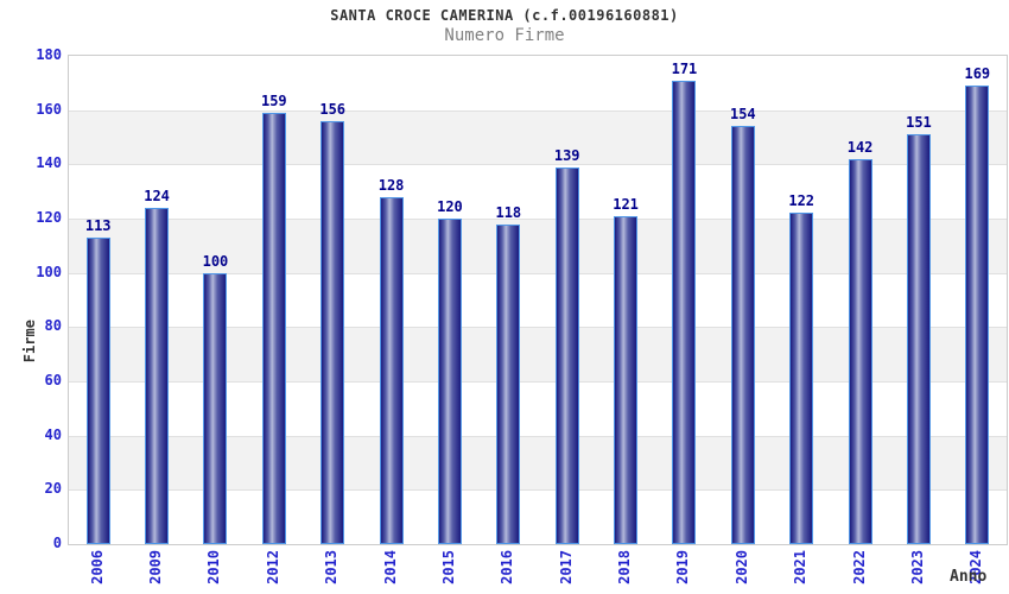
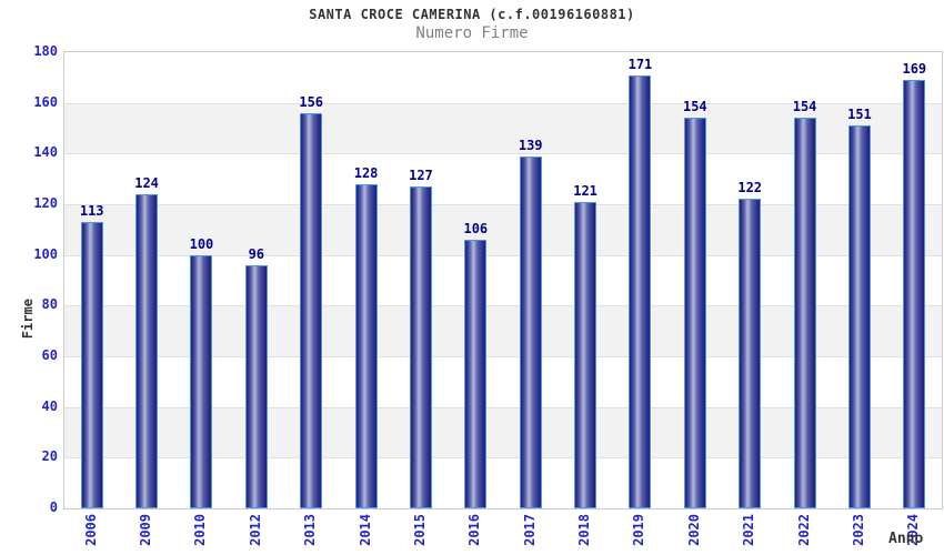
2012: 159 -> 96
2015: 120 -> 127
2016: 118 -> 106
2022: 142 -> 154
